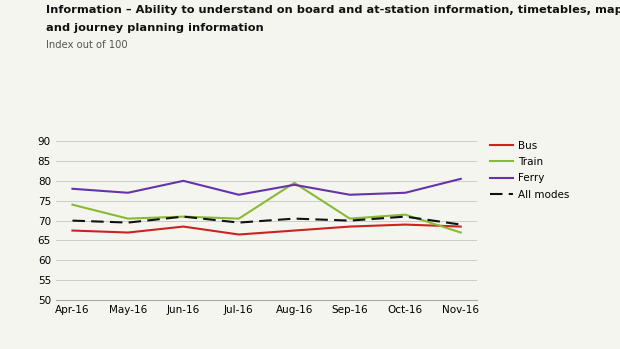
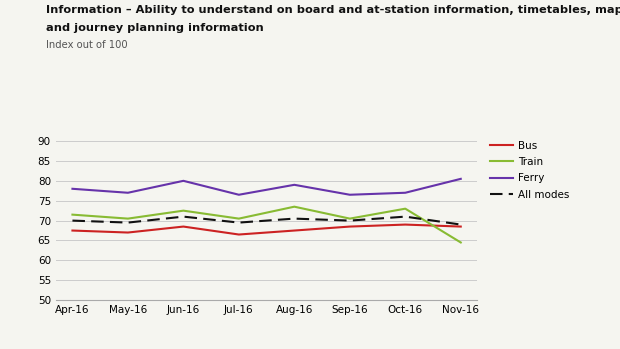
Train/Apr-16: 74.0 -> 71.5
Train/Jun-16: 71.0 -> 72.5
Train/Aug-16: 79.5 -> 73.5
Train/Oct-16: 71.5 -> 73.0
Train/Nov-16: 67.0 -> 64.5
